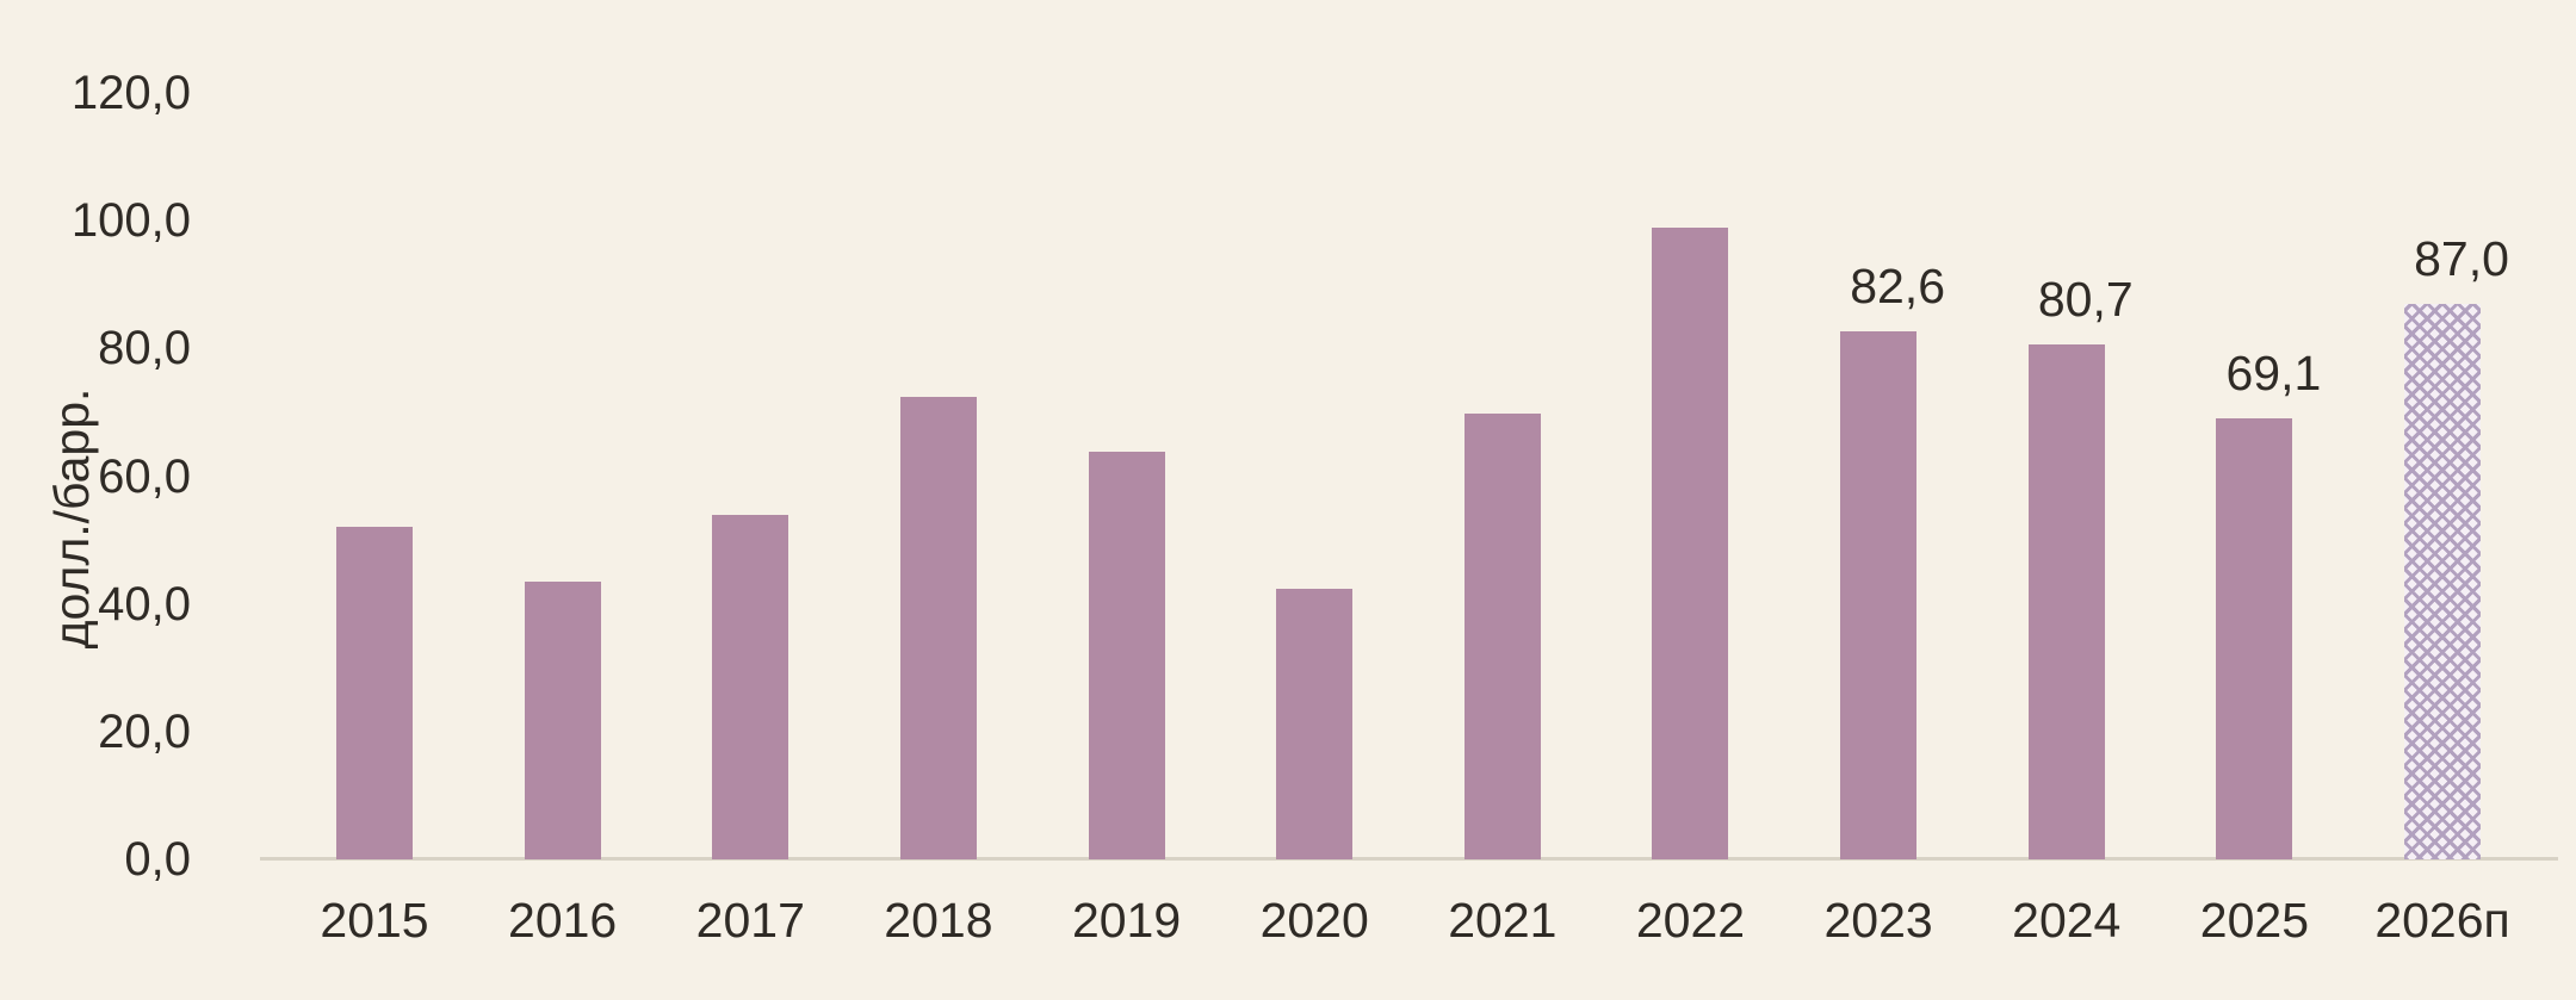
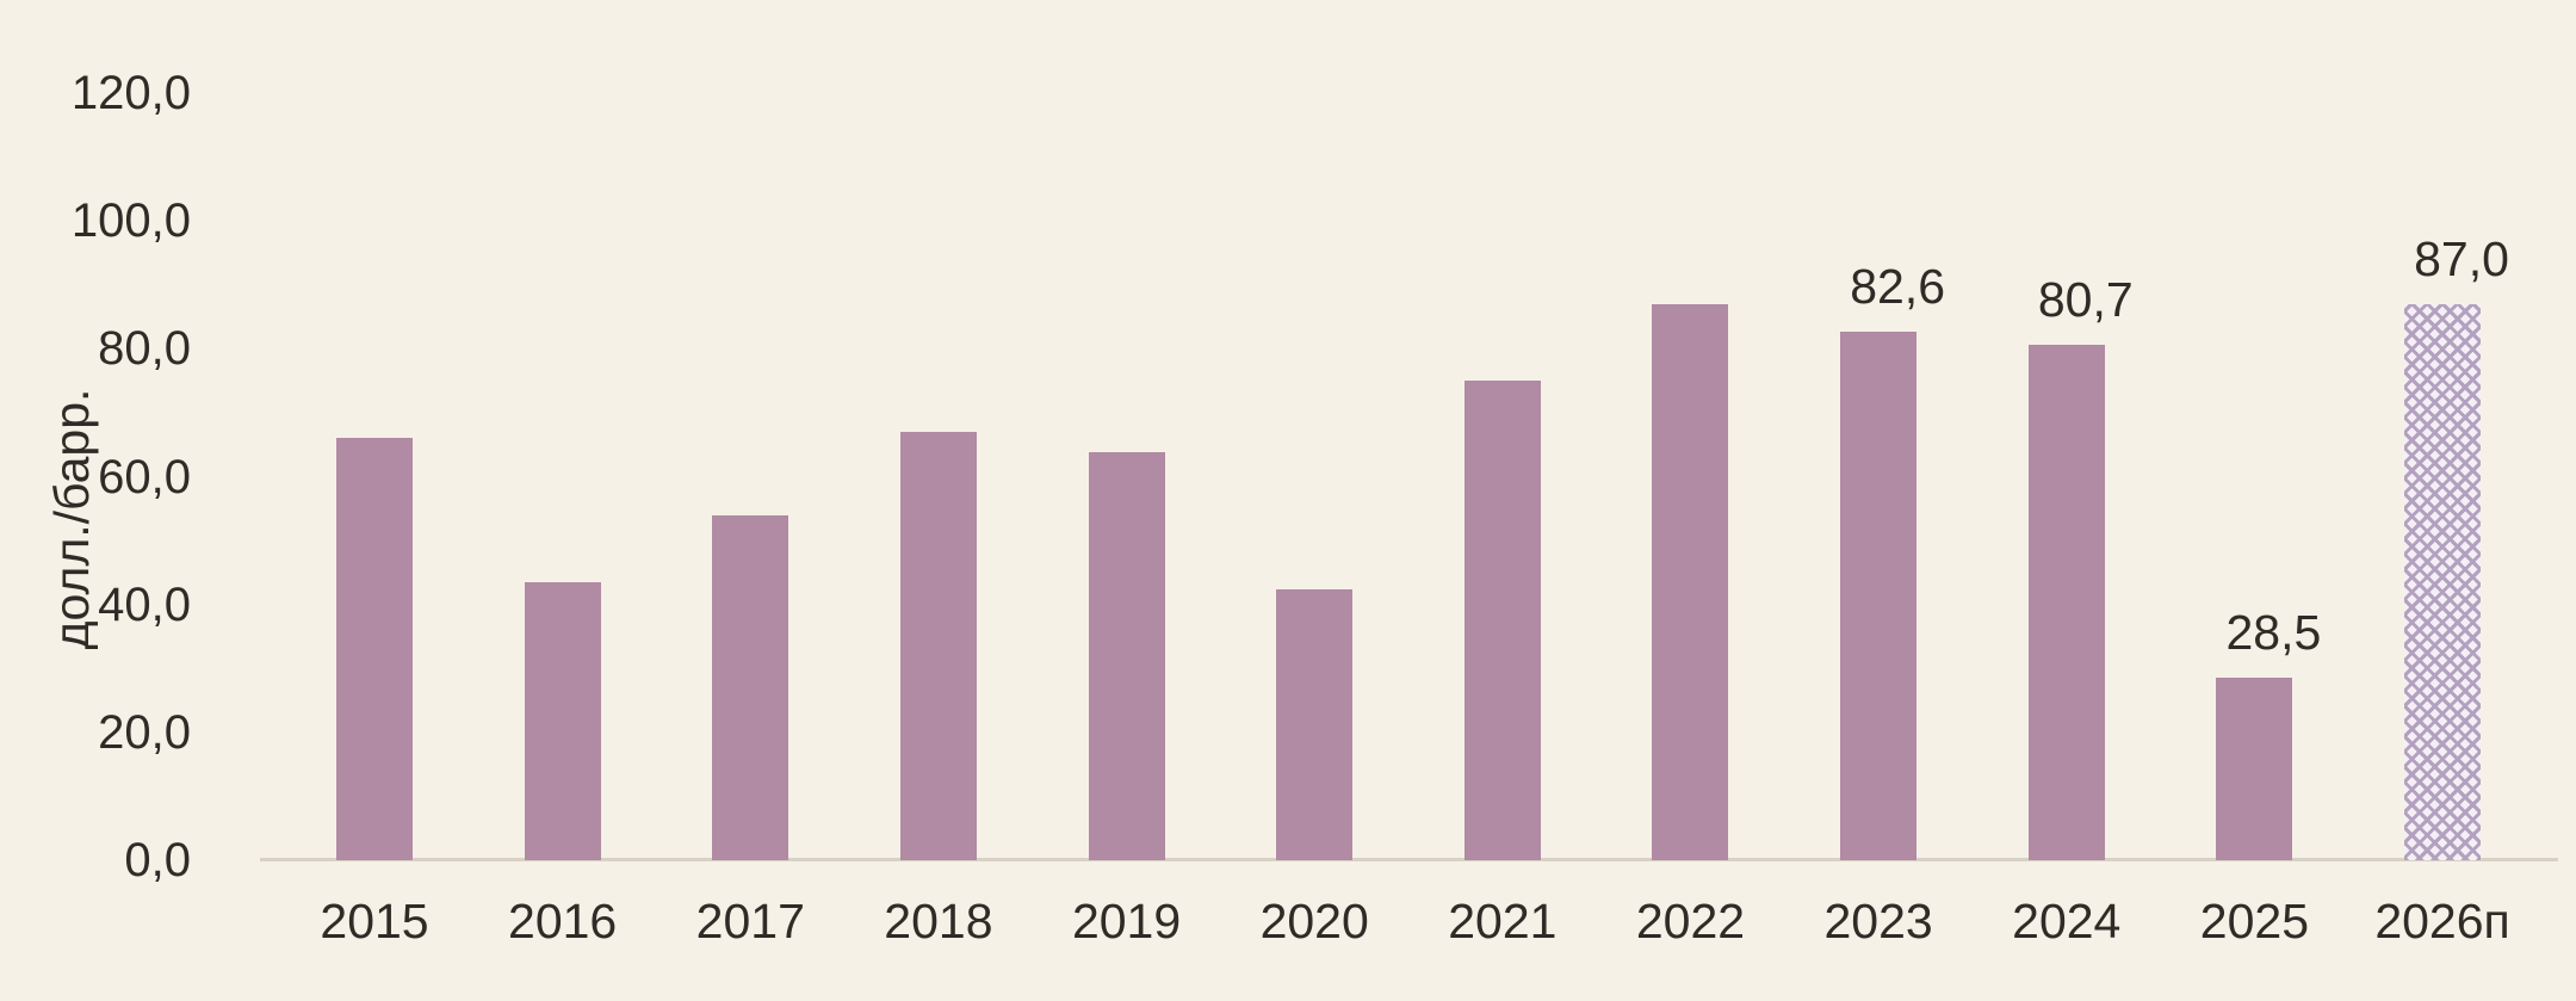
2015: 52 -> 66
2018: 72 -> 67
2021: 70 -> 75
2022: 99 -> 87
2025: 69,1 -> 28,5
